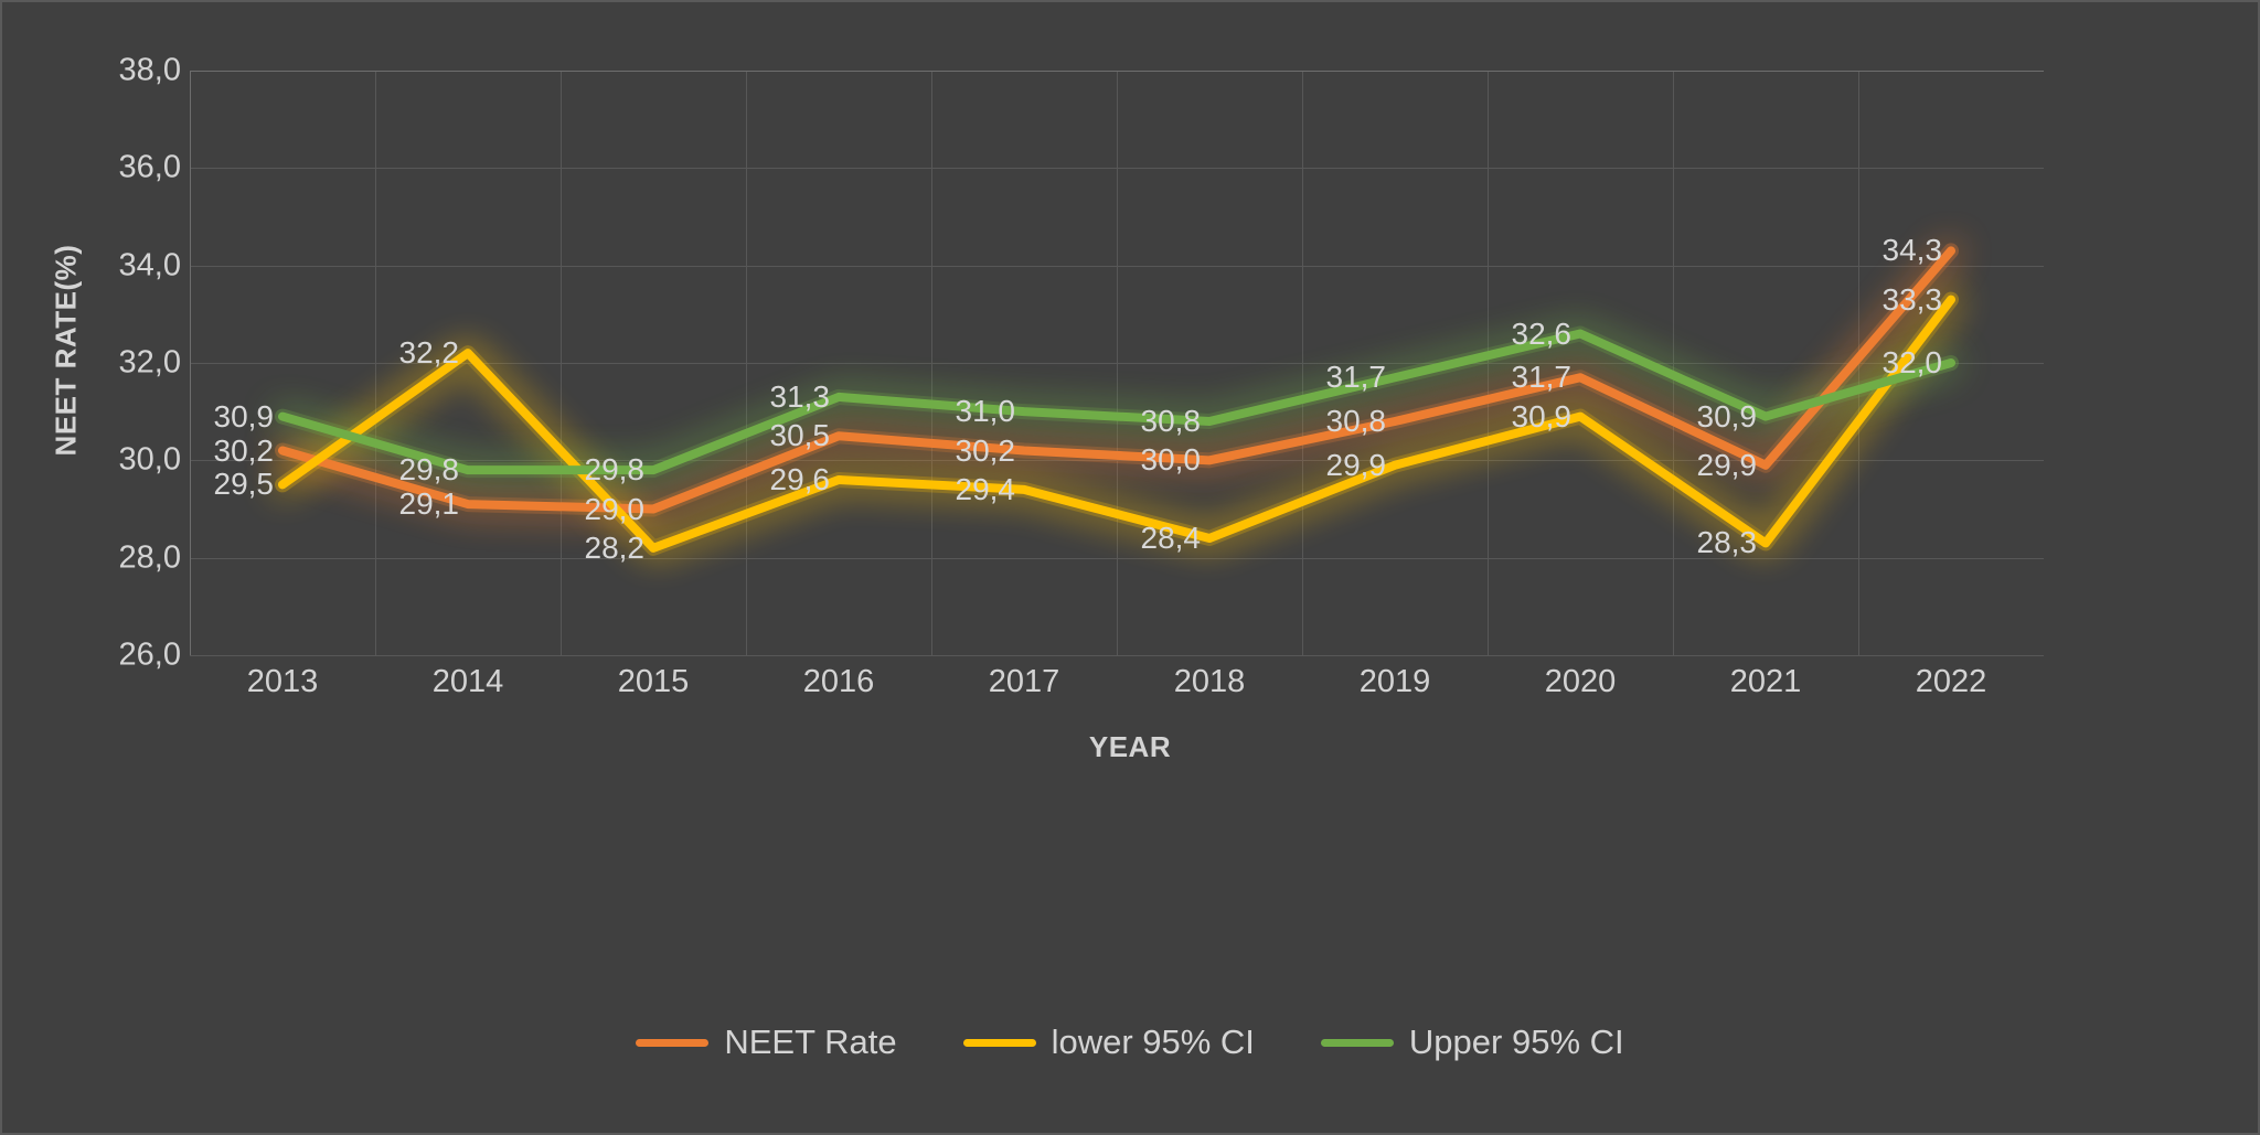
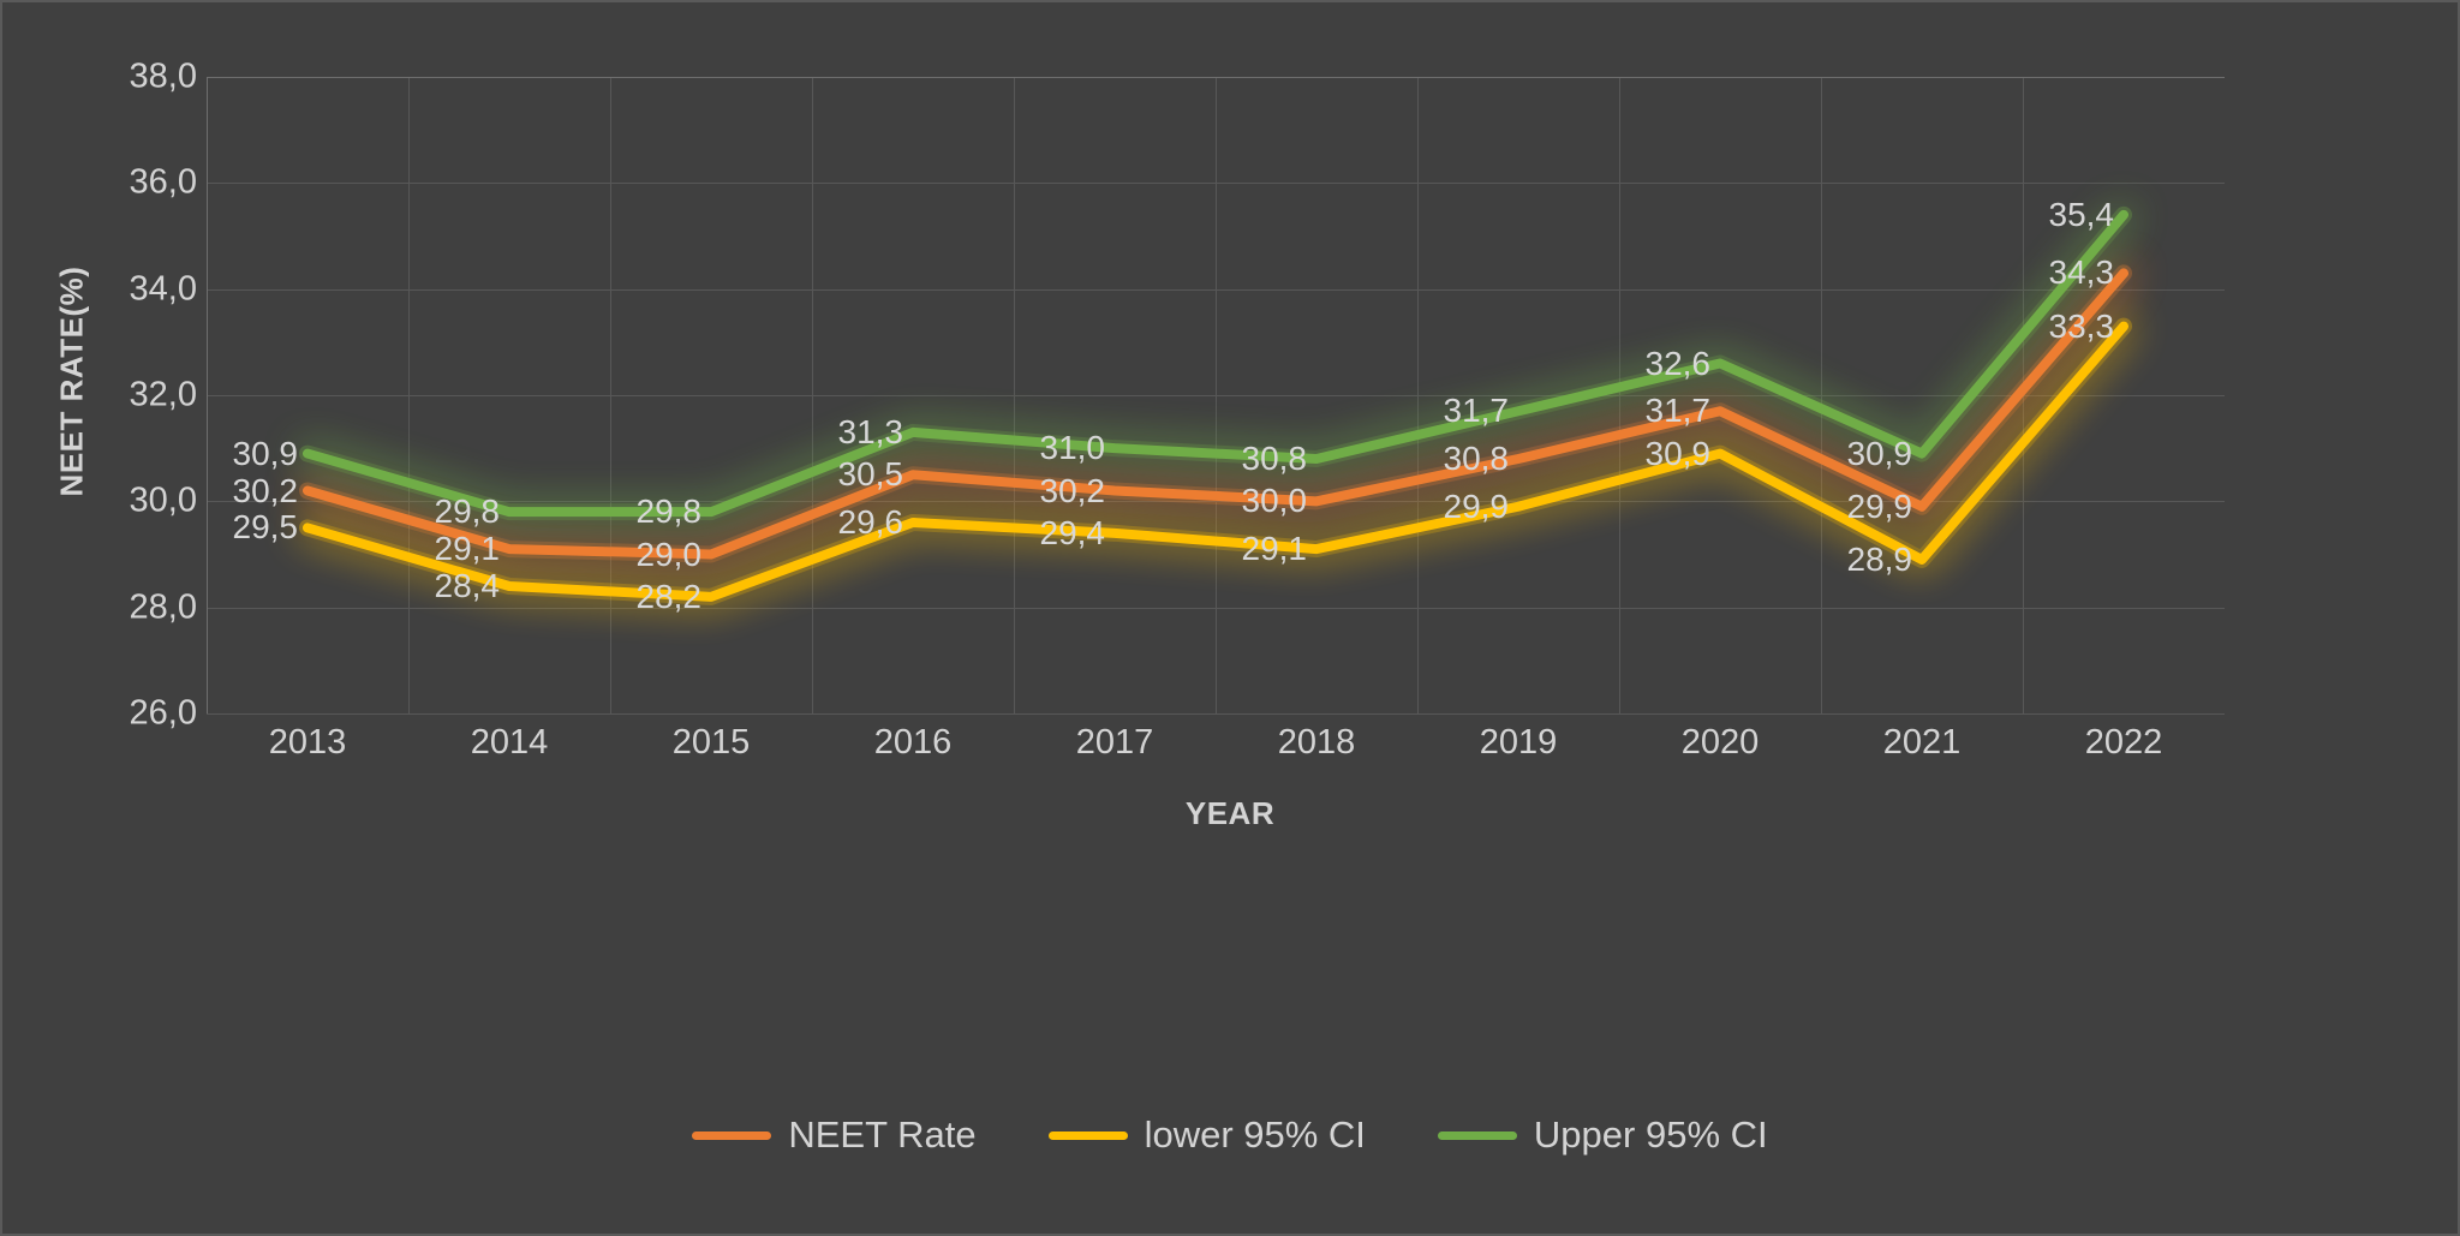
lower 95% CI/2014: 32,2 -> 28,4
lower 95% CI/2018: 28,4 -> 29,1
lower 95% CI/2021: 28,3 -> 28,9
Upper 95% CI/2022: 32,0 -> 35,4
